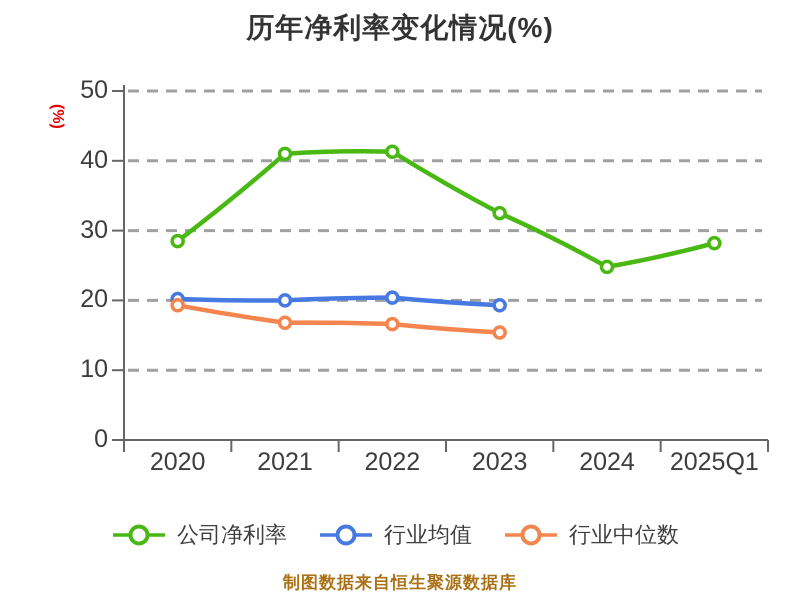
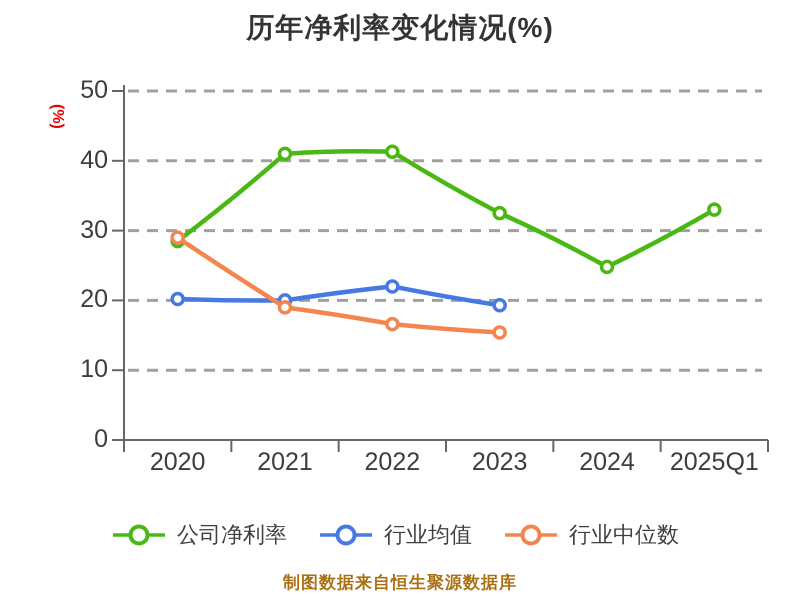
行业中位数/2020: 19 -> 29
行业中位数/2021: 17 -> 19
行业均值/2022: 20 -> 22
公司净利率/2025Q1: 28 -> 33
